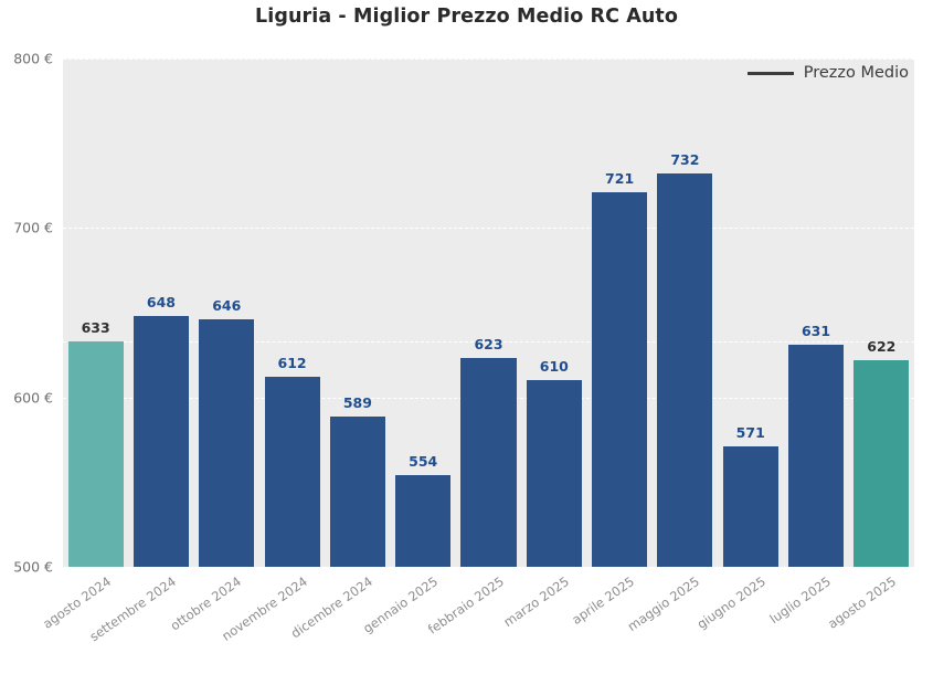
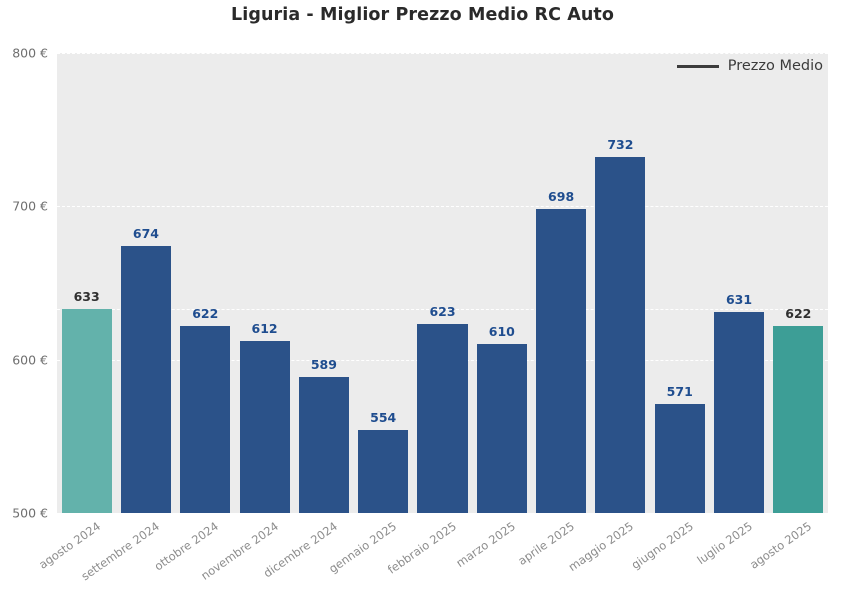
settembre 2024: 648 -> 674
ottobre 2024: 646 -> 622
aprile 2025: 721 -> 698
